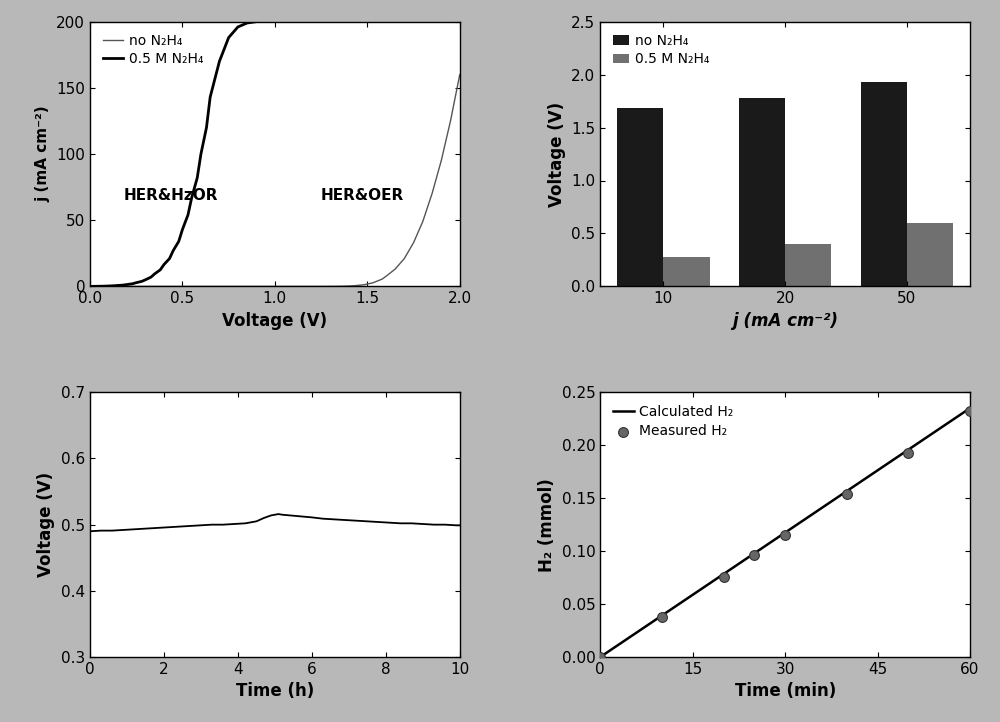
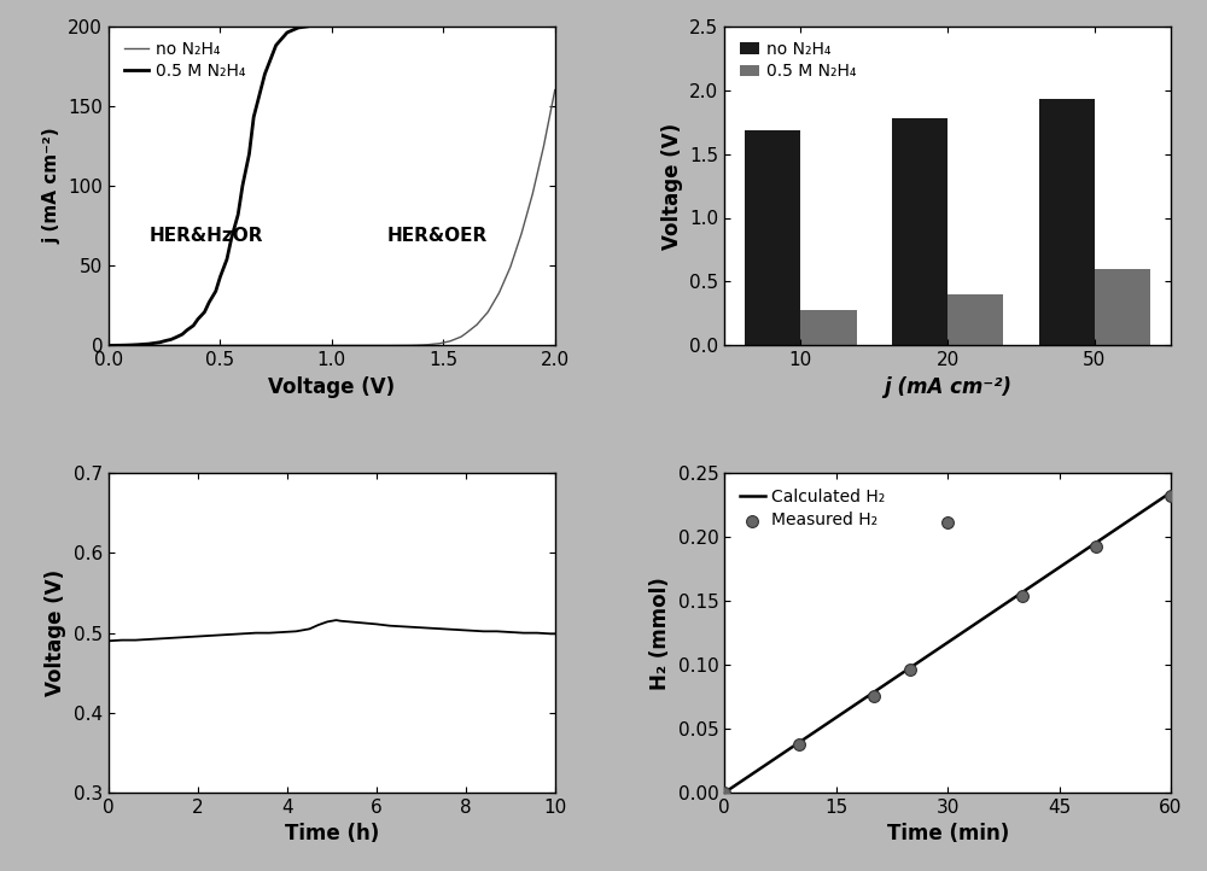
30: 0.115 -> 0.212
